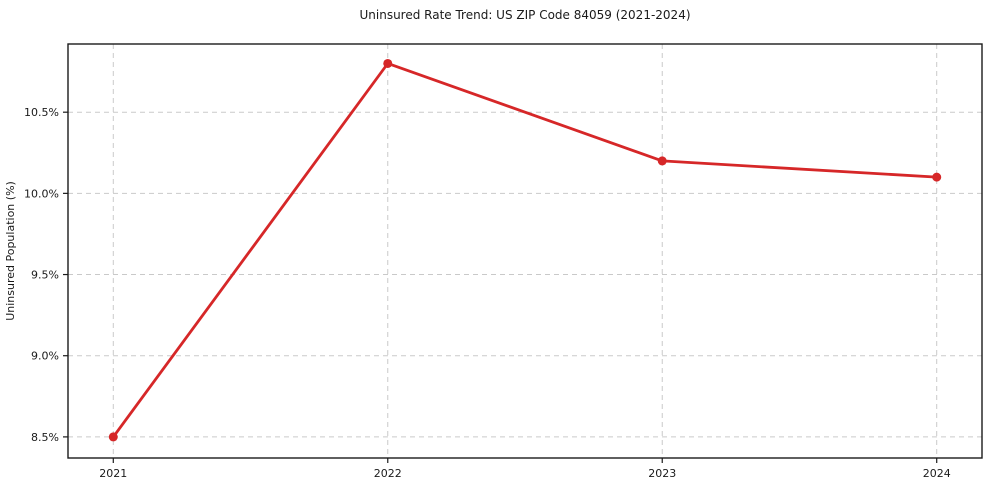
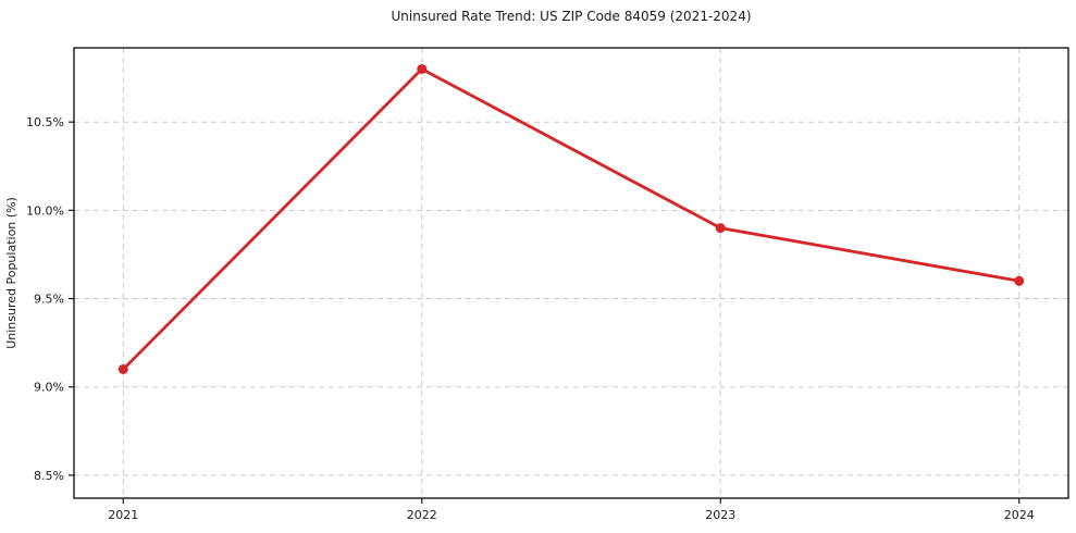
2021: 8.5% -> 9.1%
2023: 10.2% -> 9.9%
2024: 10.1% -> 9.6%
